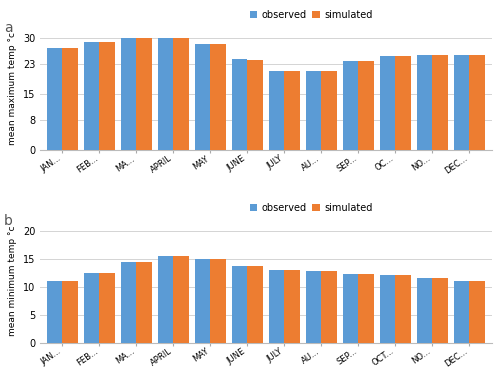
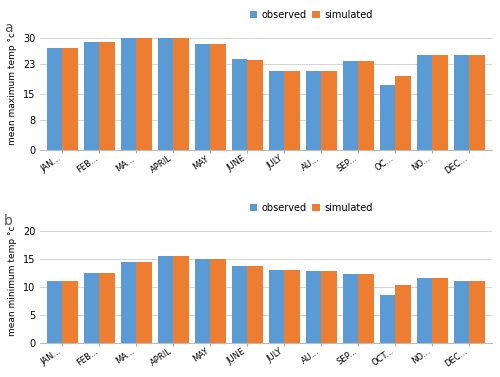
observed/OC...: 25.2 -> 17.5
simulated/OC...: 25.2 -> 20.0
observed/OCT...: 12.1 -> 8.6
simulated/OCT...: 12.1 -> 10.4
